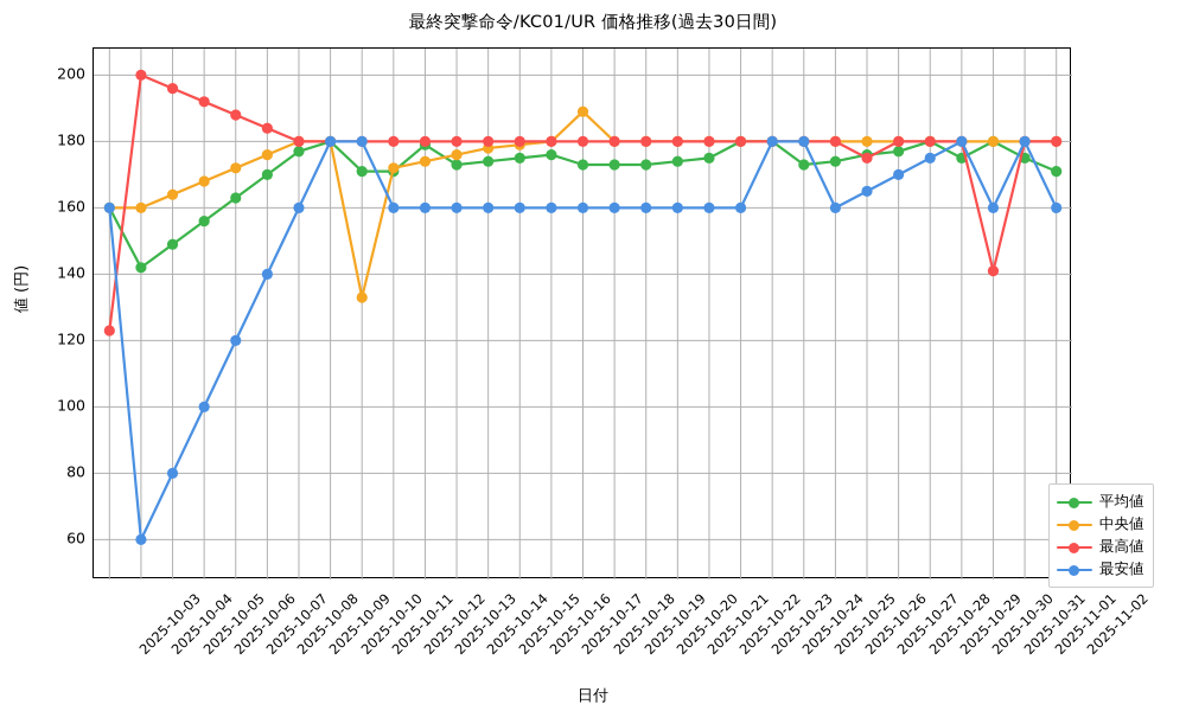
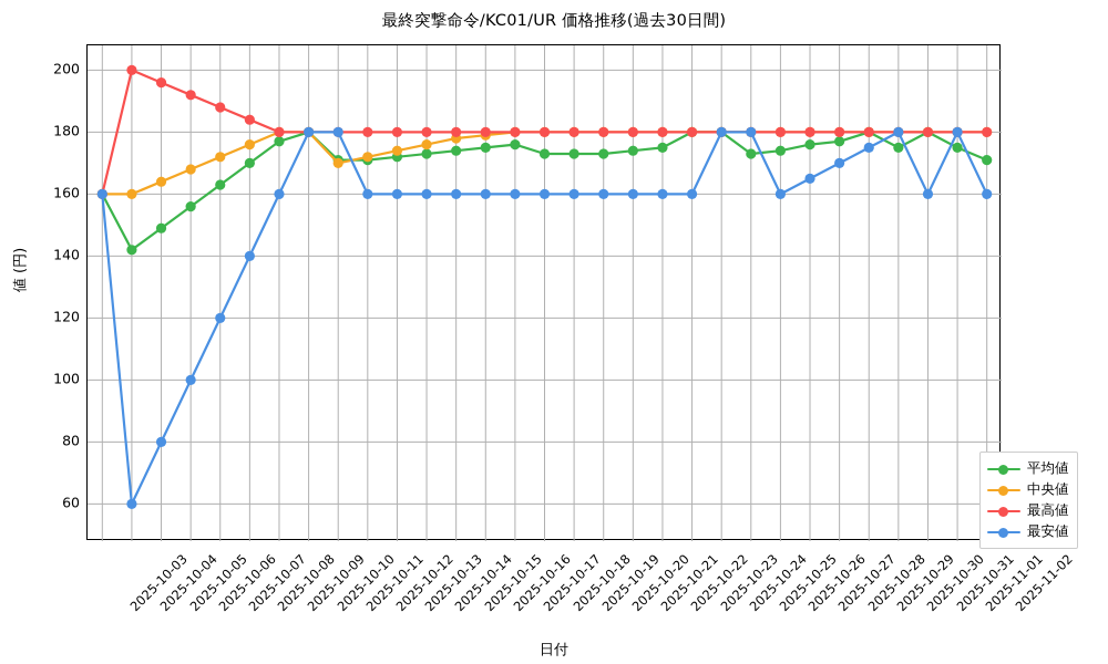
最高値/2025-10-03: 123 -> 160
中央値/2025-10-11: 133 -> 170
平均値/2025-10-13: 179 -> 172
中央値/2025-10-18: 189 -> 180
最高値/2025-10-27: 175 -> 180
最高値/2025-10-31: 141 -> 180
